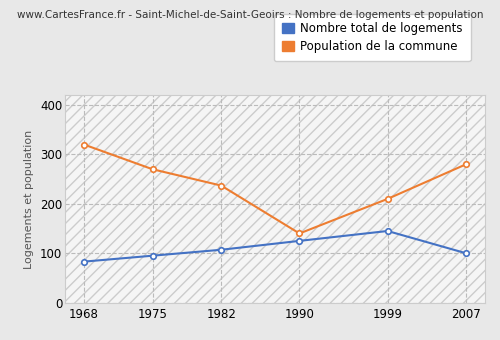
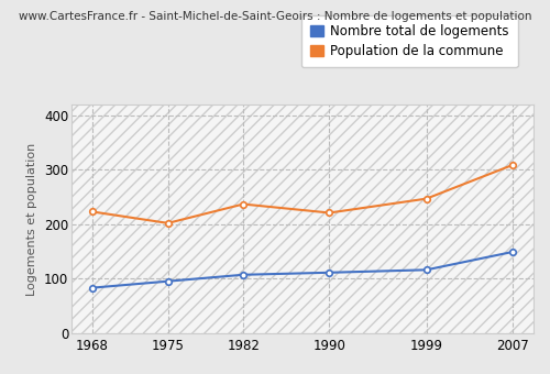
Population de la commune/1968: 320 -> 223
Population de la commune/1975: 270 -> 202
Nombre total de logements/1990: 125 -> 111
Population de la commune/1990: 140 -> 221
Nombre total de logements/1999: 145 -> 116
Population de la commune/1999: 210 -> 247
Nombre total de logements/2007: 100 -> 149
Population de la commune/2007: 280 -> 309
